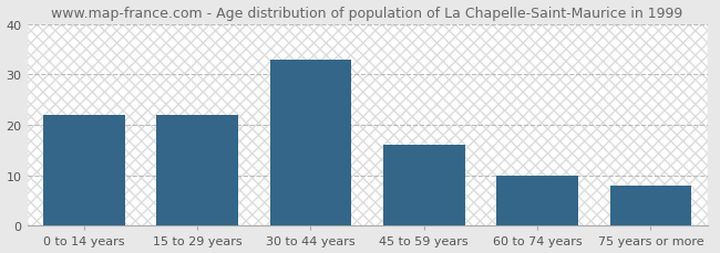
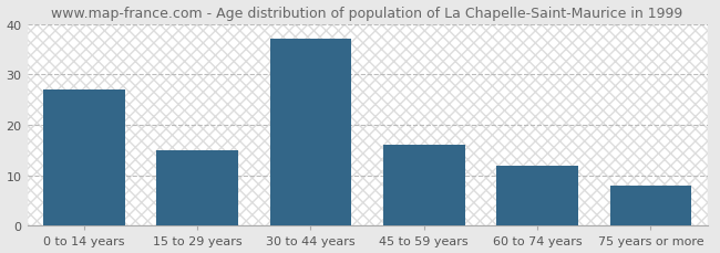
0 to 14 years: 22 -> 27
15 to 29 years: 22 -> 15
30 to 44 years: 33 -> 37
60 to 74 years: 10 -> 12
